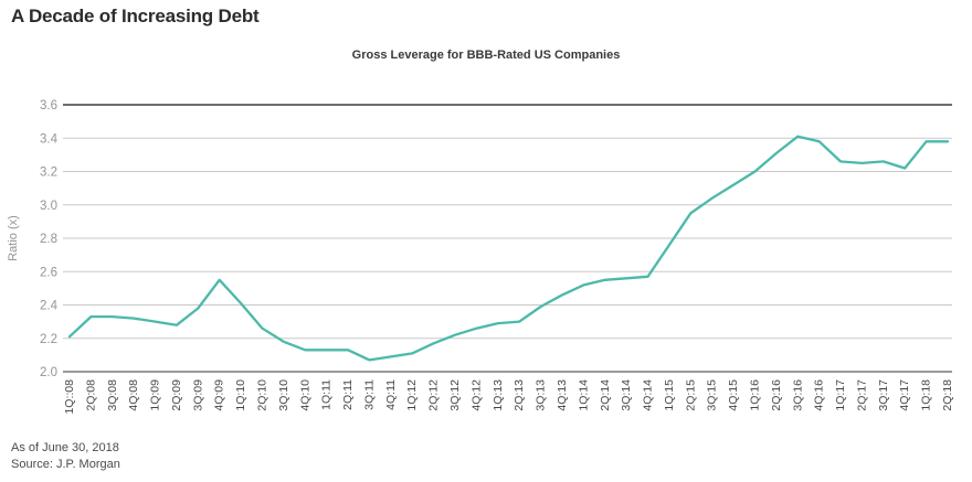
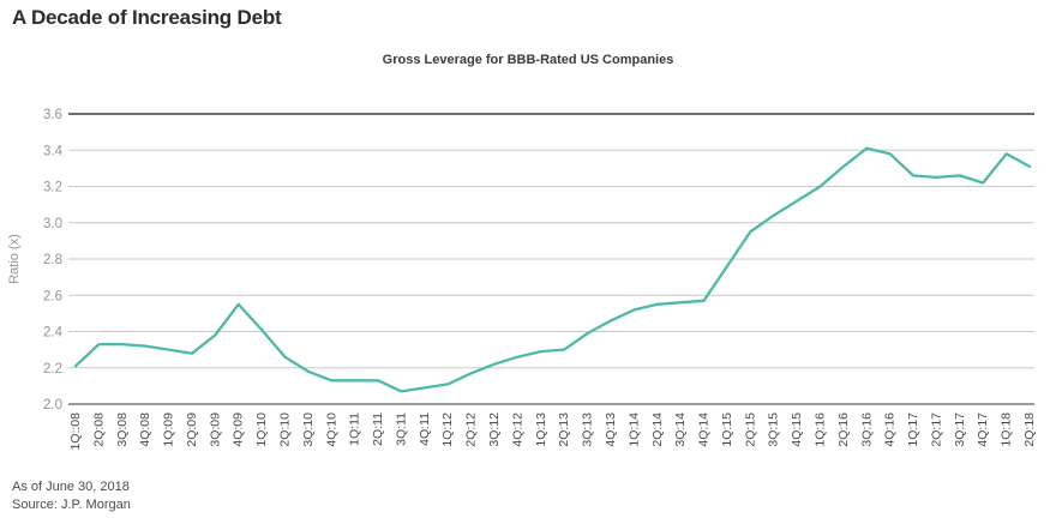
2Q:18: 3.38 -> 3.31
